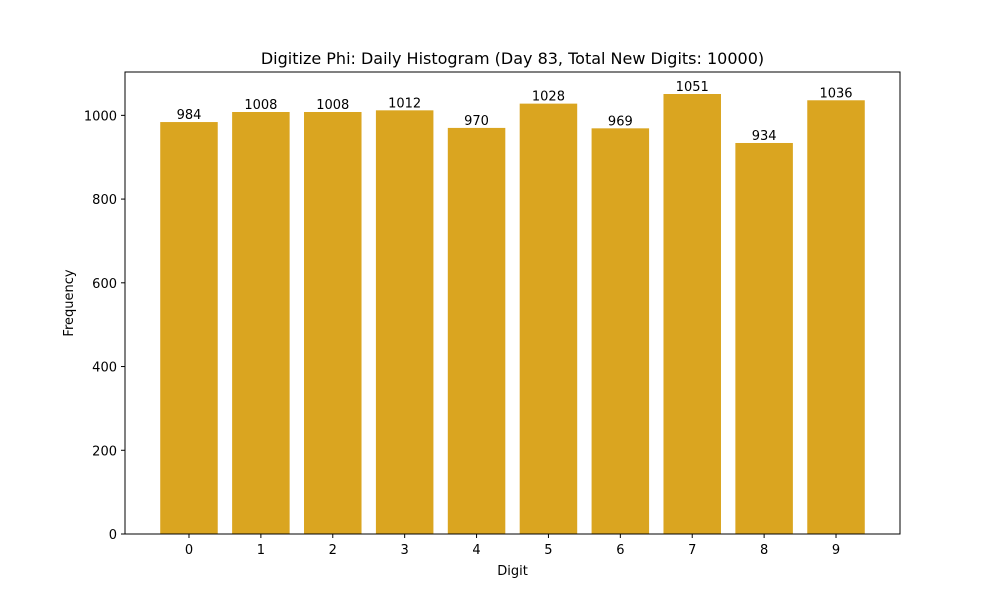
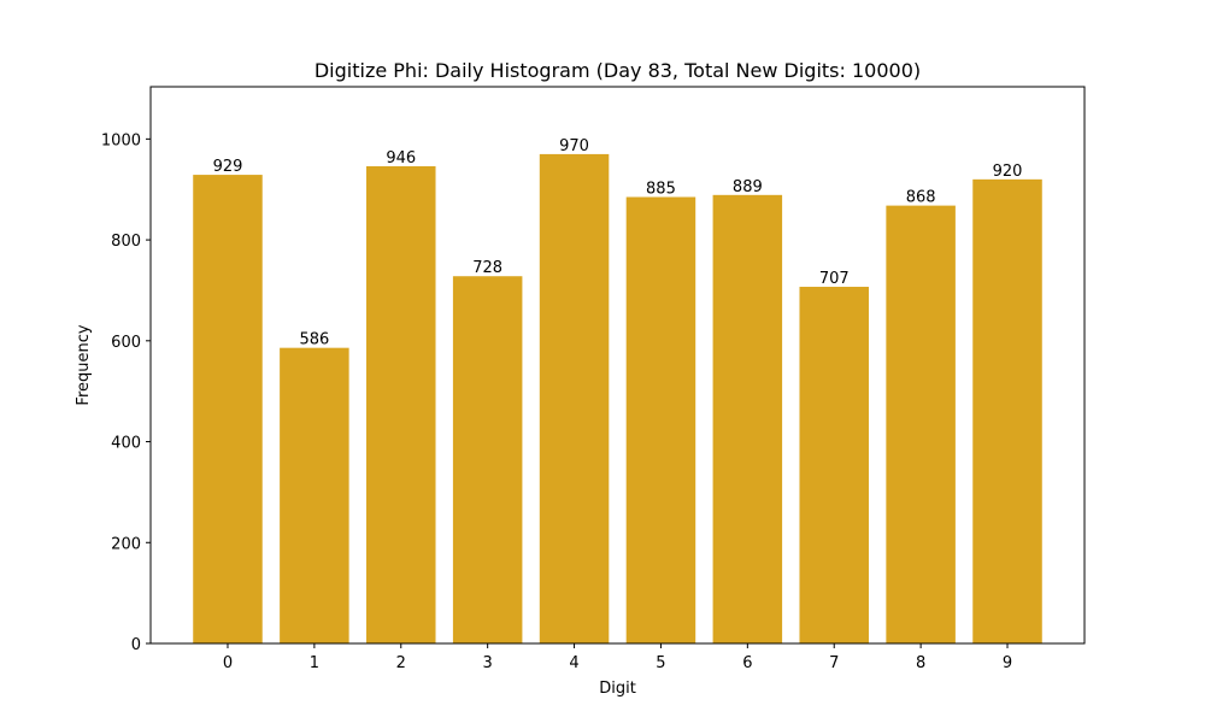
0: 984 -> 929
1: 1008 -> 586
2: 1008 -> 946
3: 1012 -> 728
5: 1028 -> 885
6: 969 -> 889
7: 1051 -> 707
8: 934 -> 868
9: 1036 -> 920
